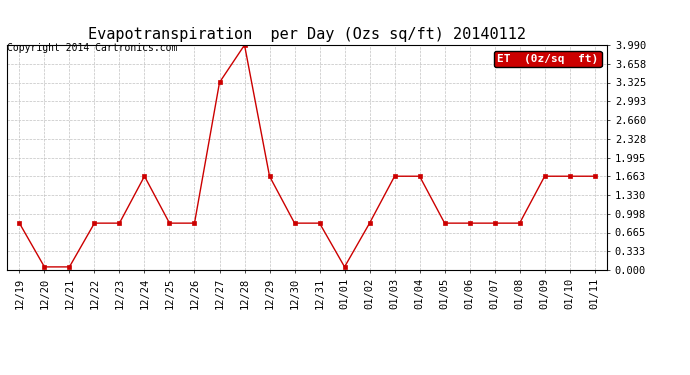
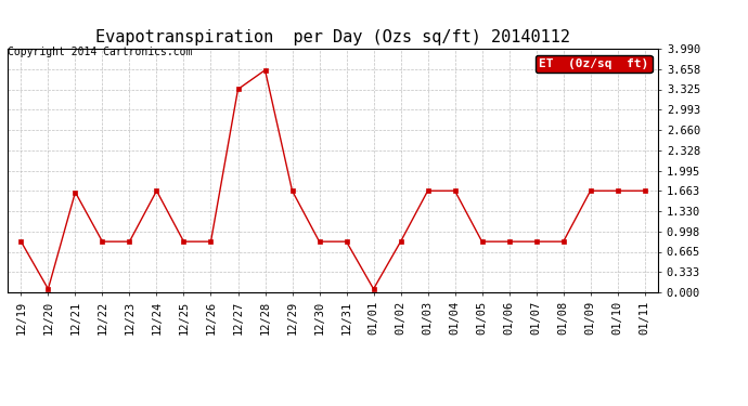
12/21: 0.06 -> 1.64
12/28: 3.99 -> 3.64
